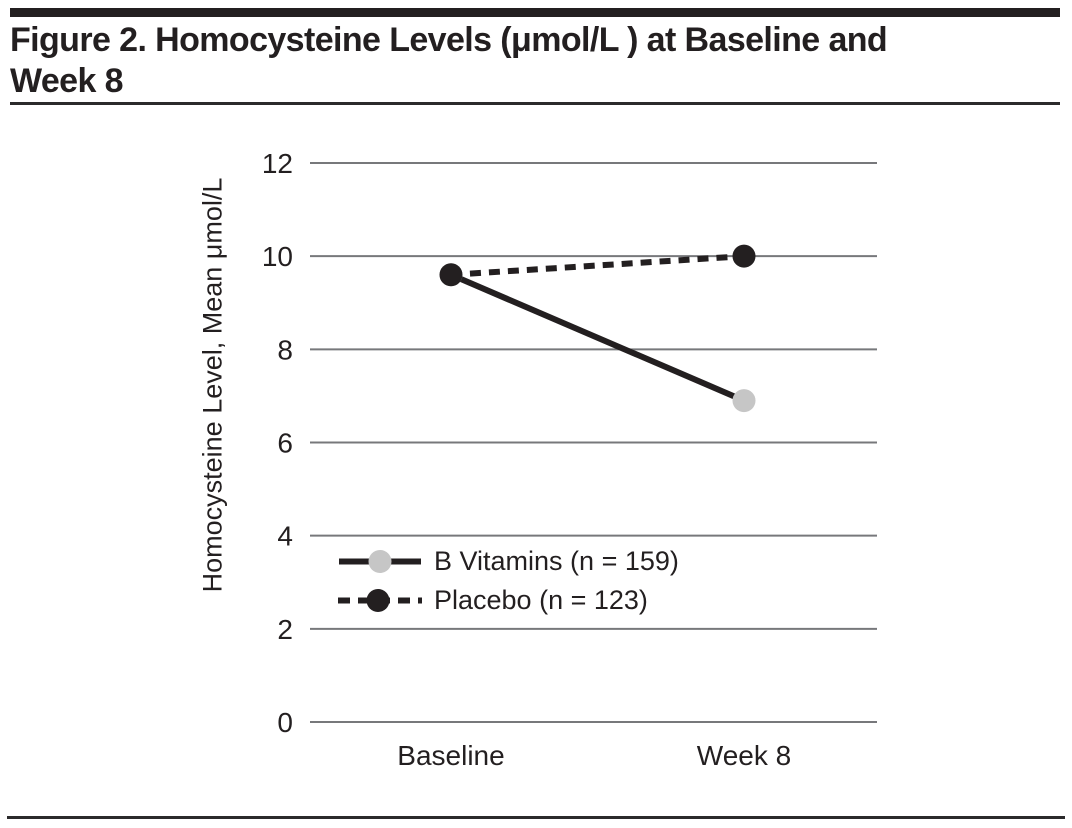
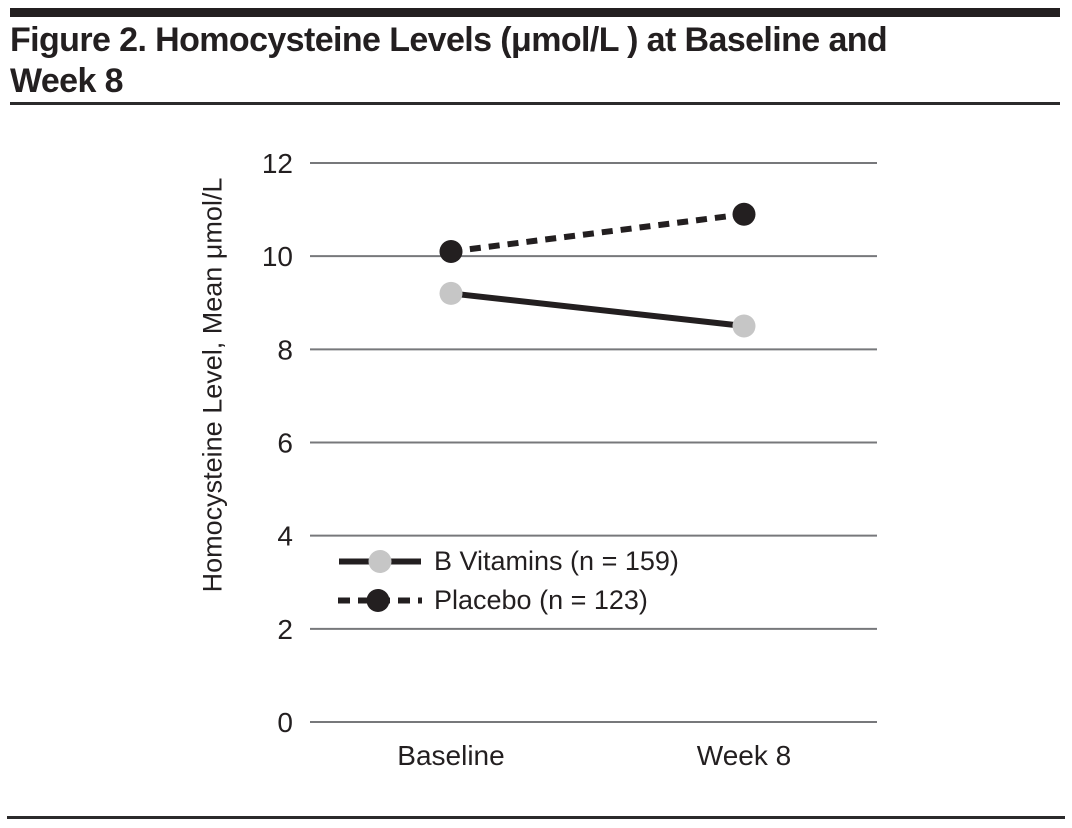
B Vitamins (n = 159)/Baseline: 9.6 -> 9.2
Placebo (n = 123)/Baseline: 9.6 -> 10.1
B Vitamins (n = 159)/Week 8: 6.9 -> 8.5
Placebo (n = 123)/Week 8: 10.0 -> 10.9
